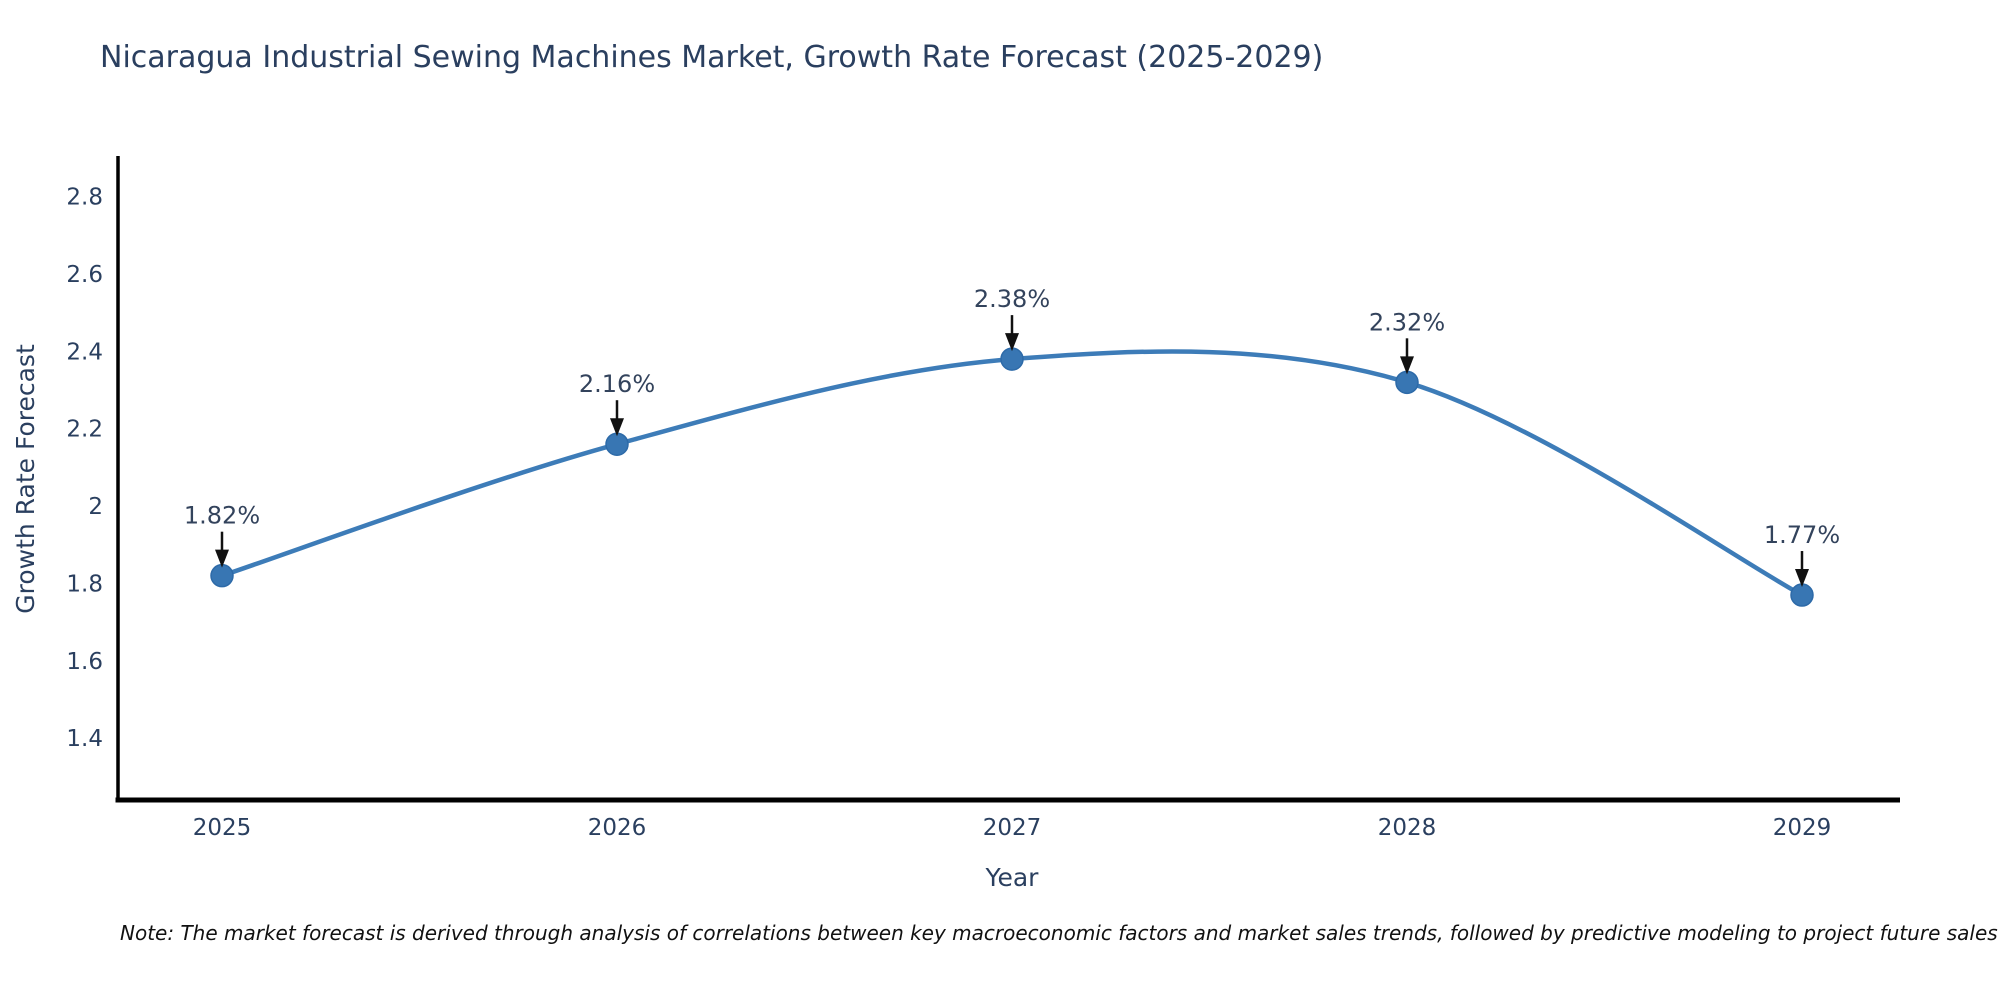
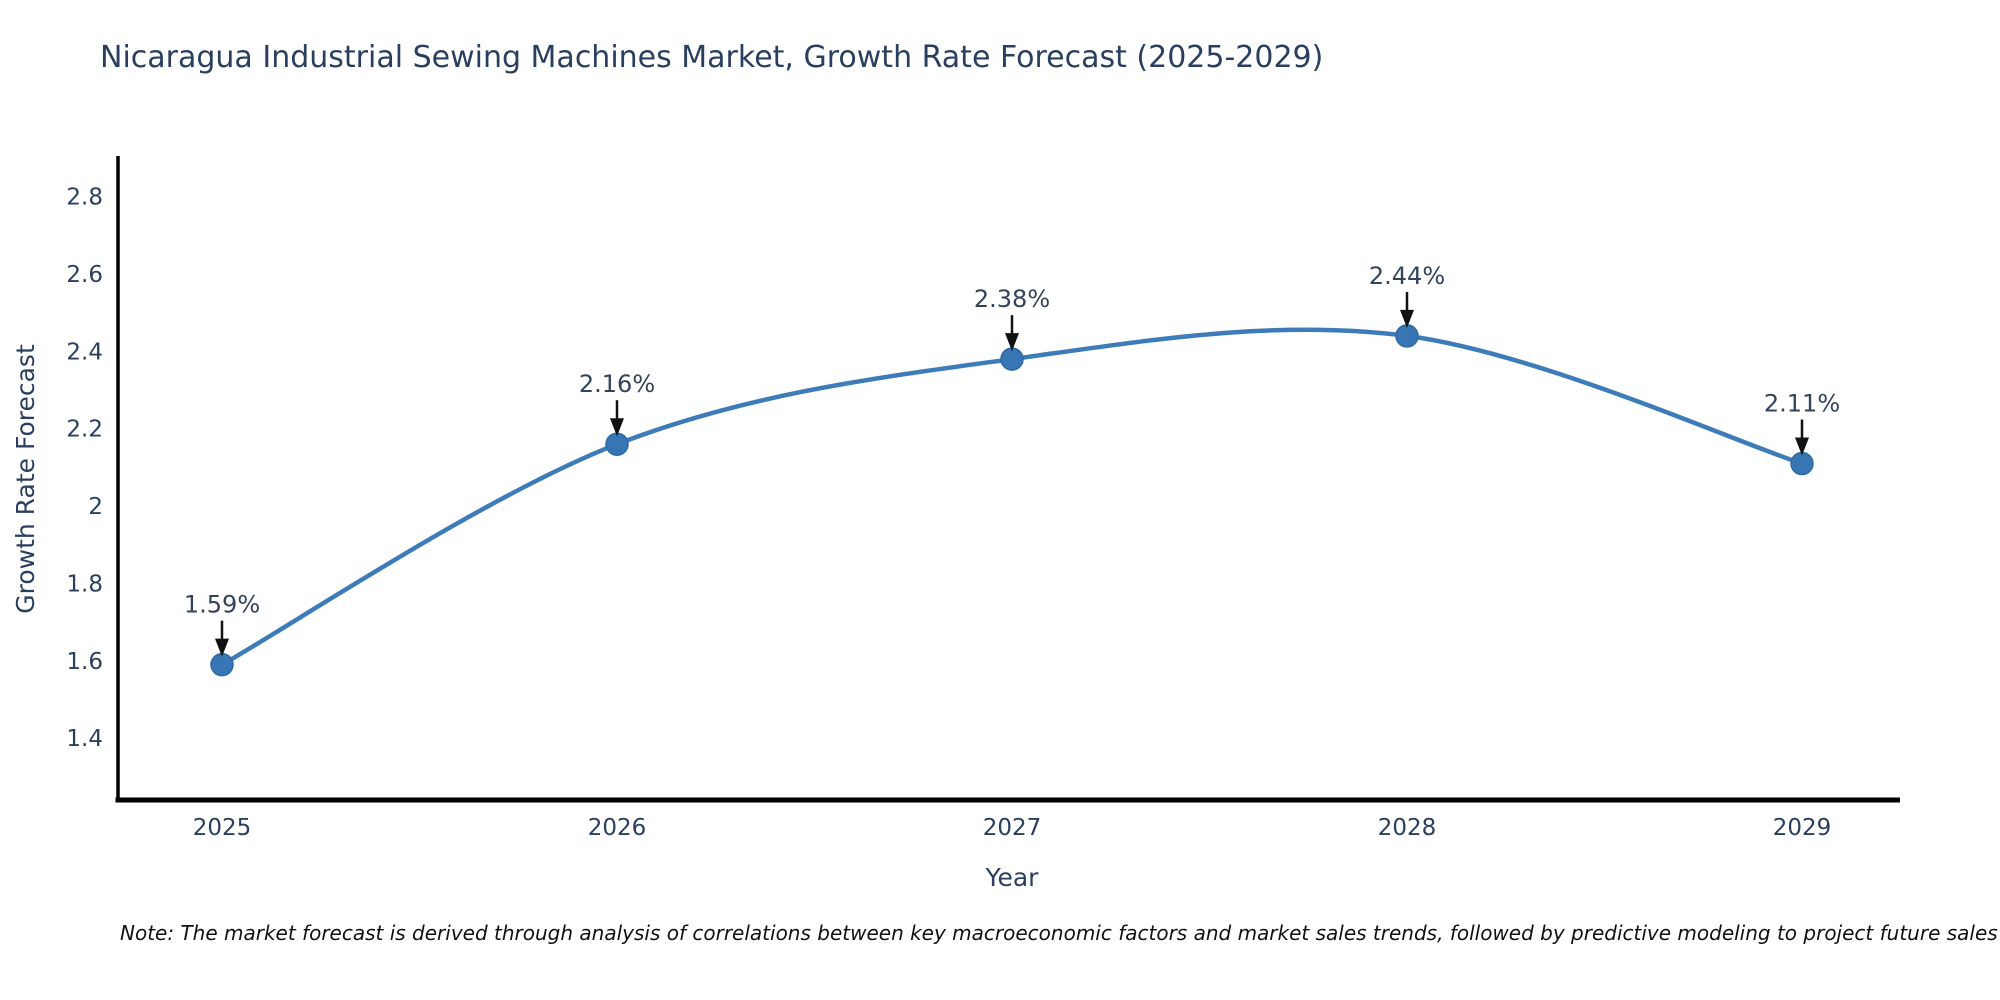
2025: 1.82% -> 1.59%
2028: 2.32% -> 2.44%
2029: 1.77% -> 2.11%
